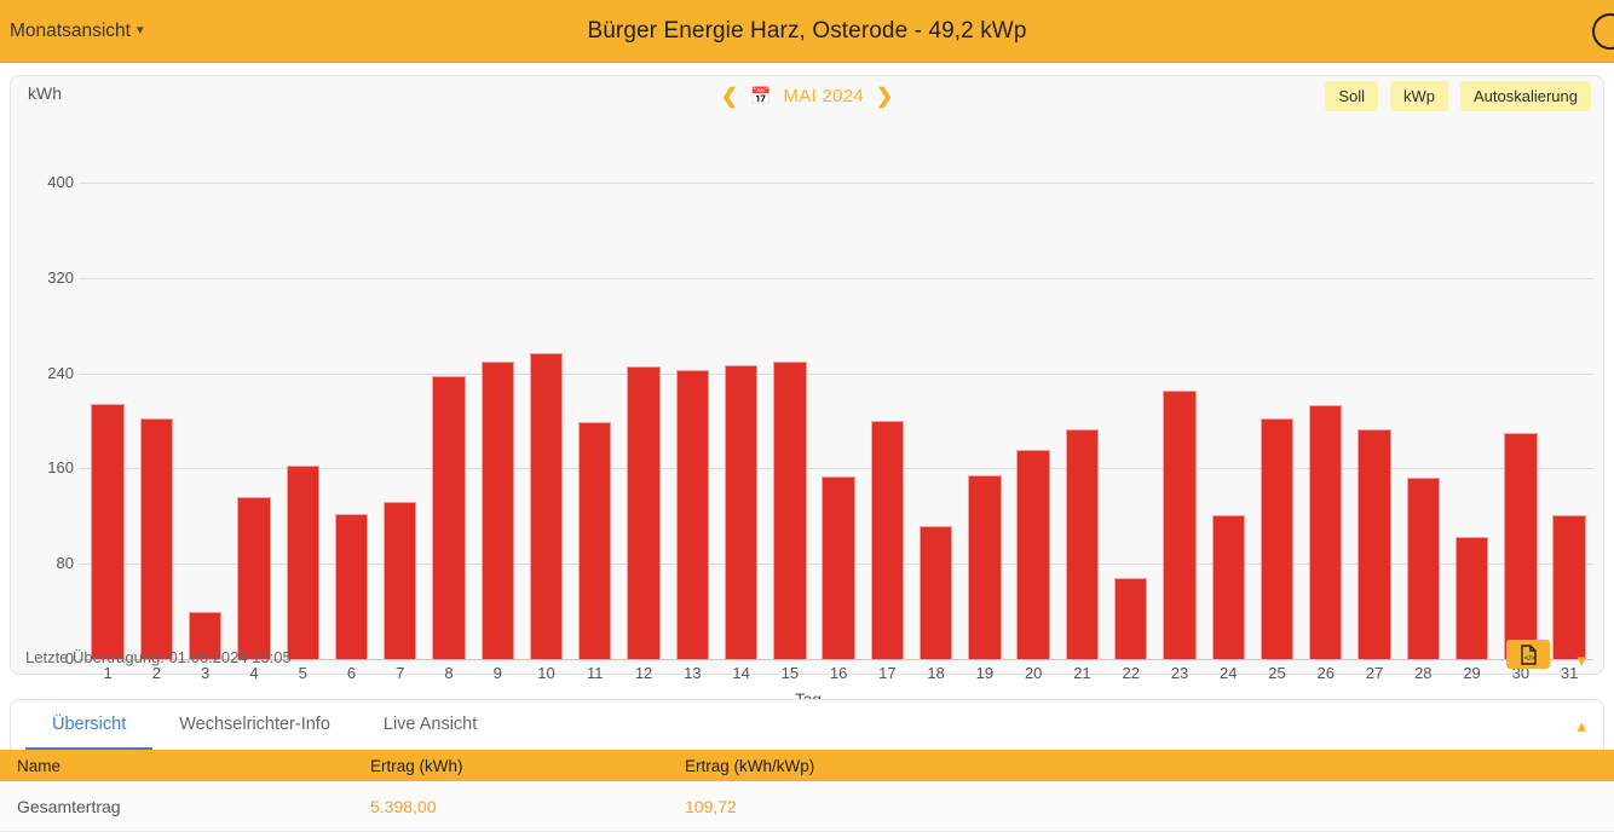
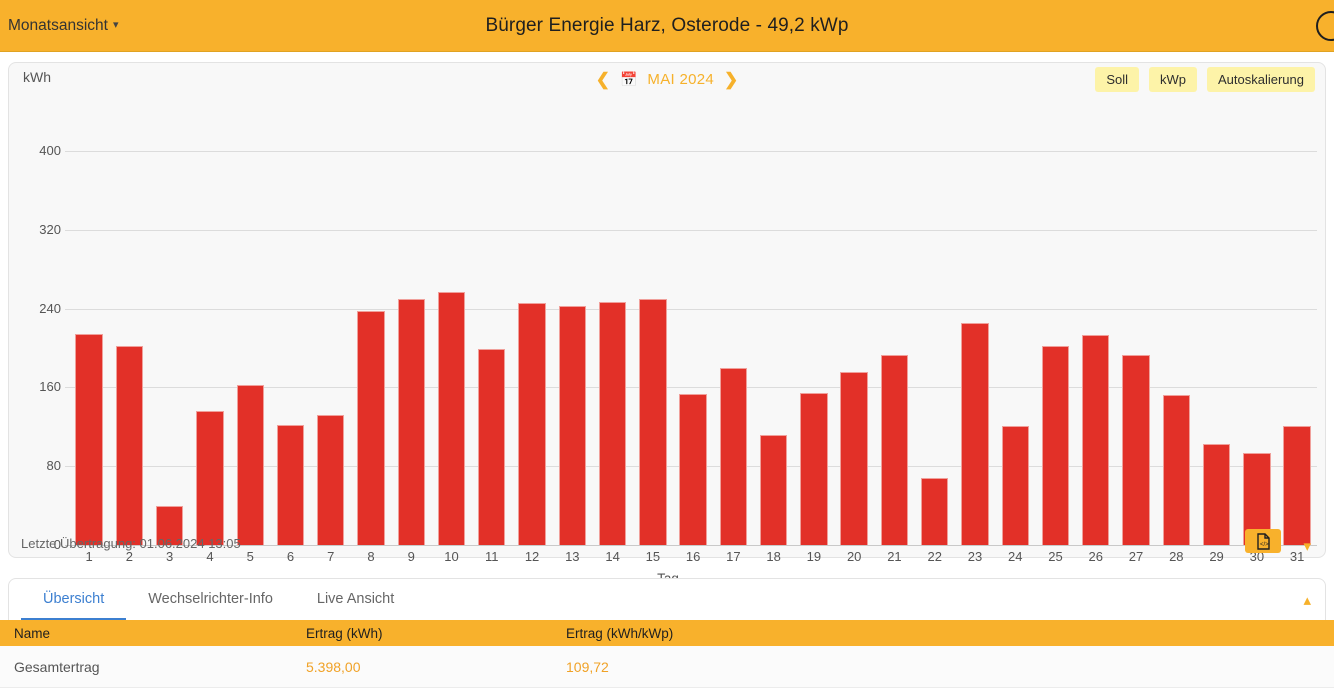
17: 200 -> 180
30: 190 -> 90
